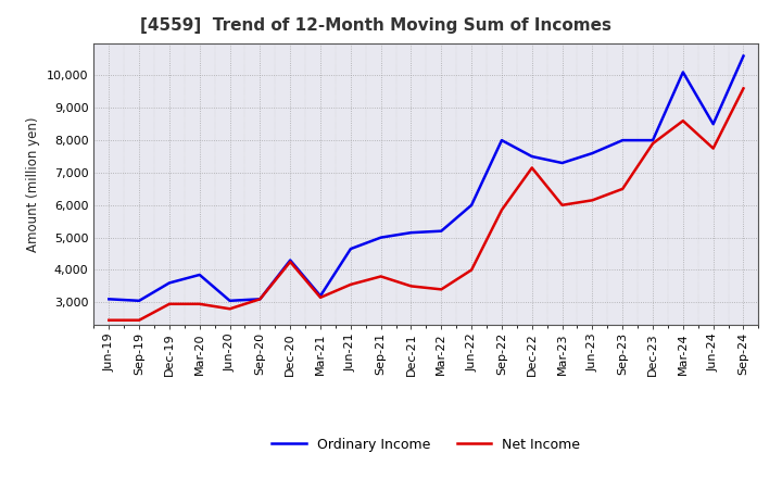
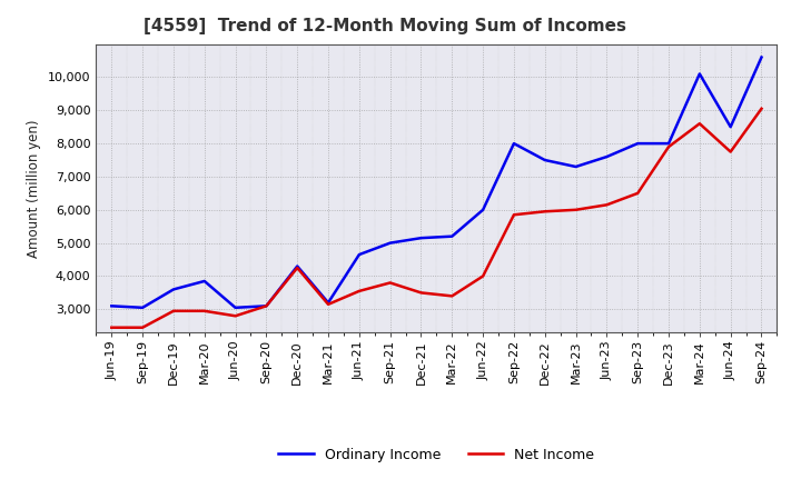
Net Income/Dec-22: 7,150 -> 5,950
Net Income/Sep-24: 9,600 -> 9,050
